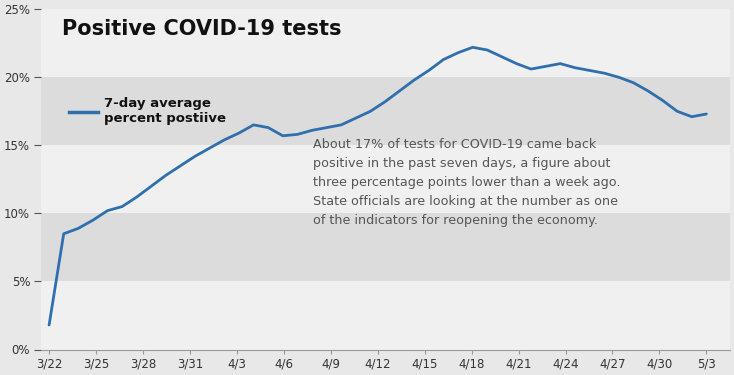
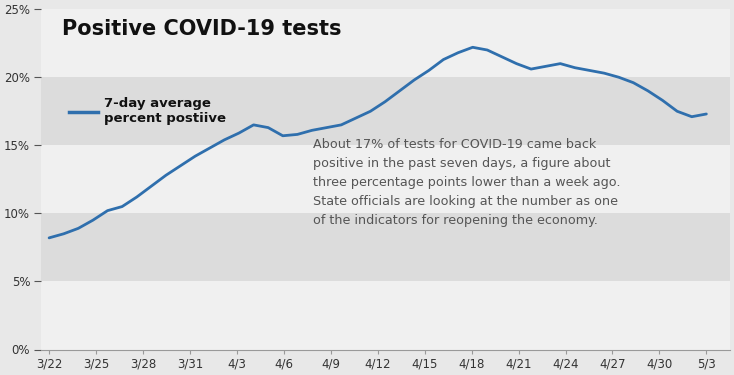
3/22: 1.8% -> 8.2%
